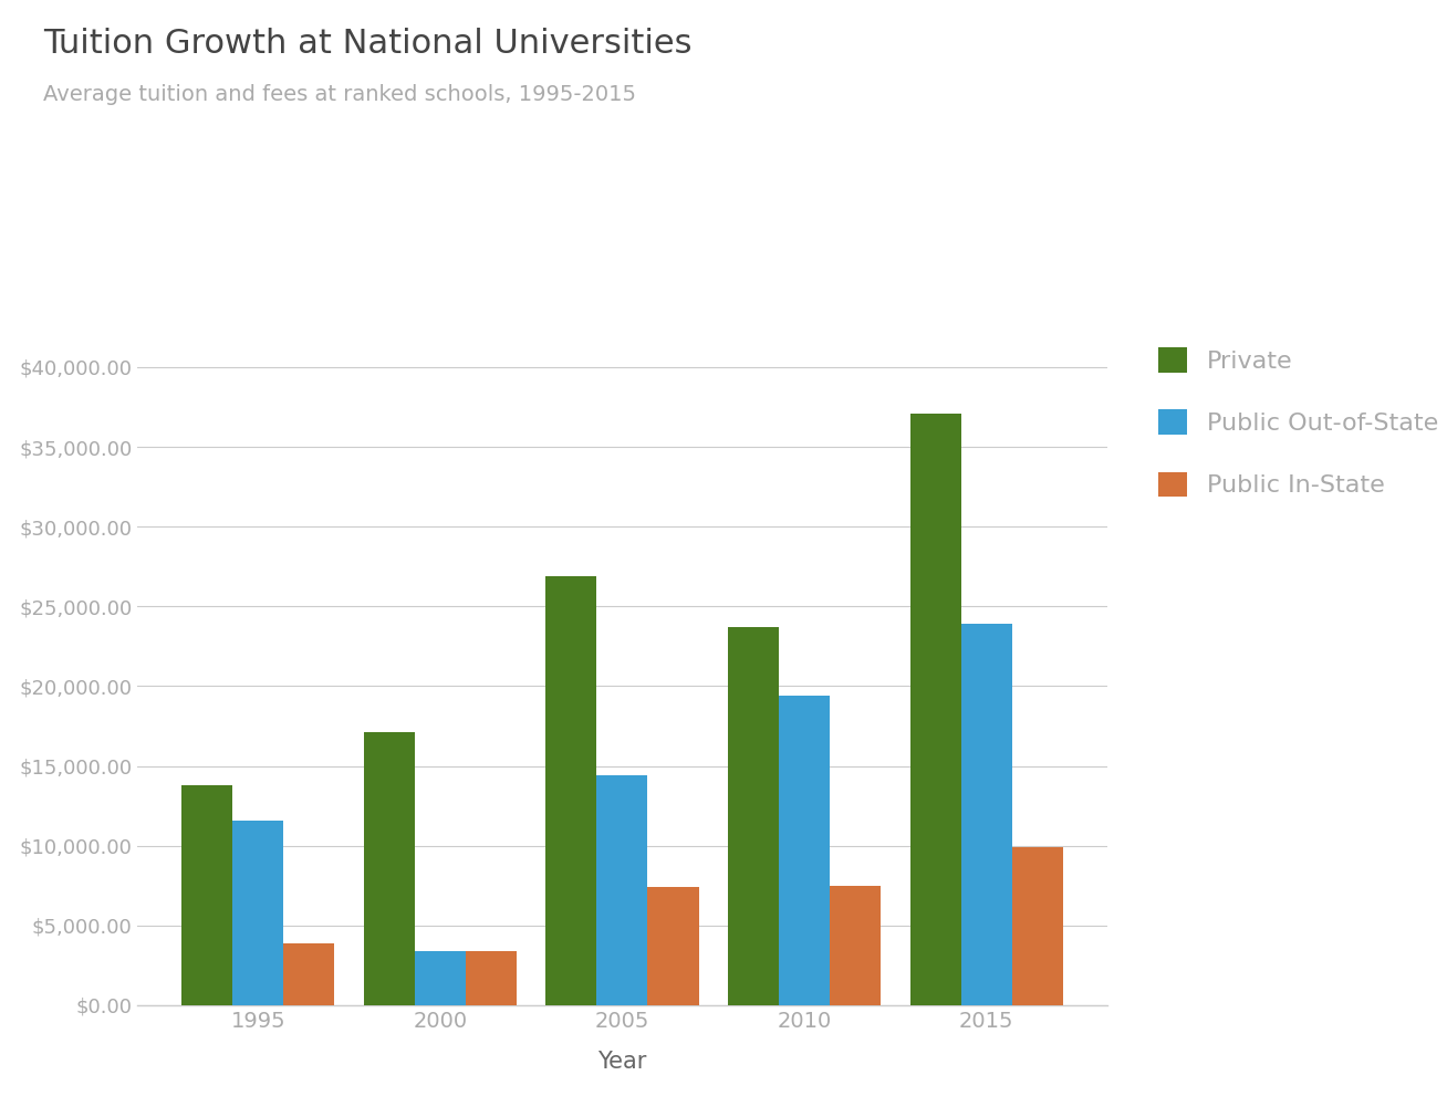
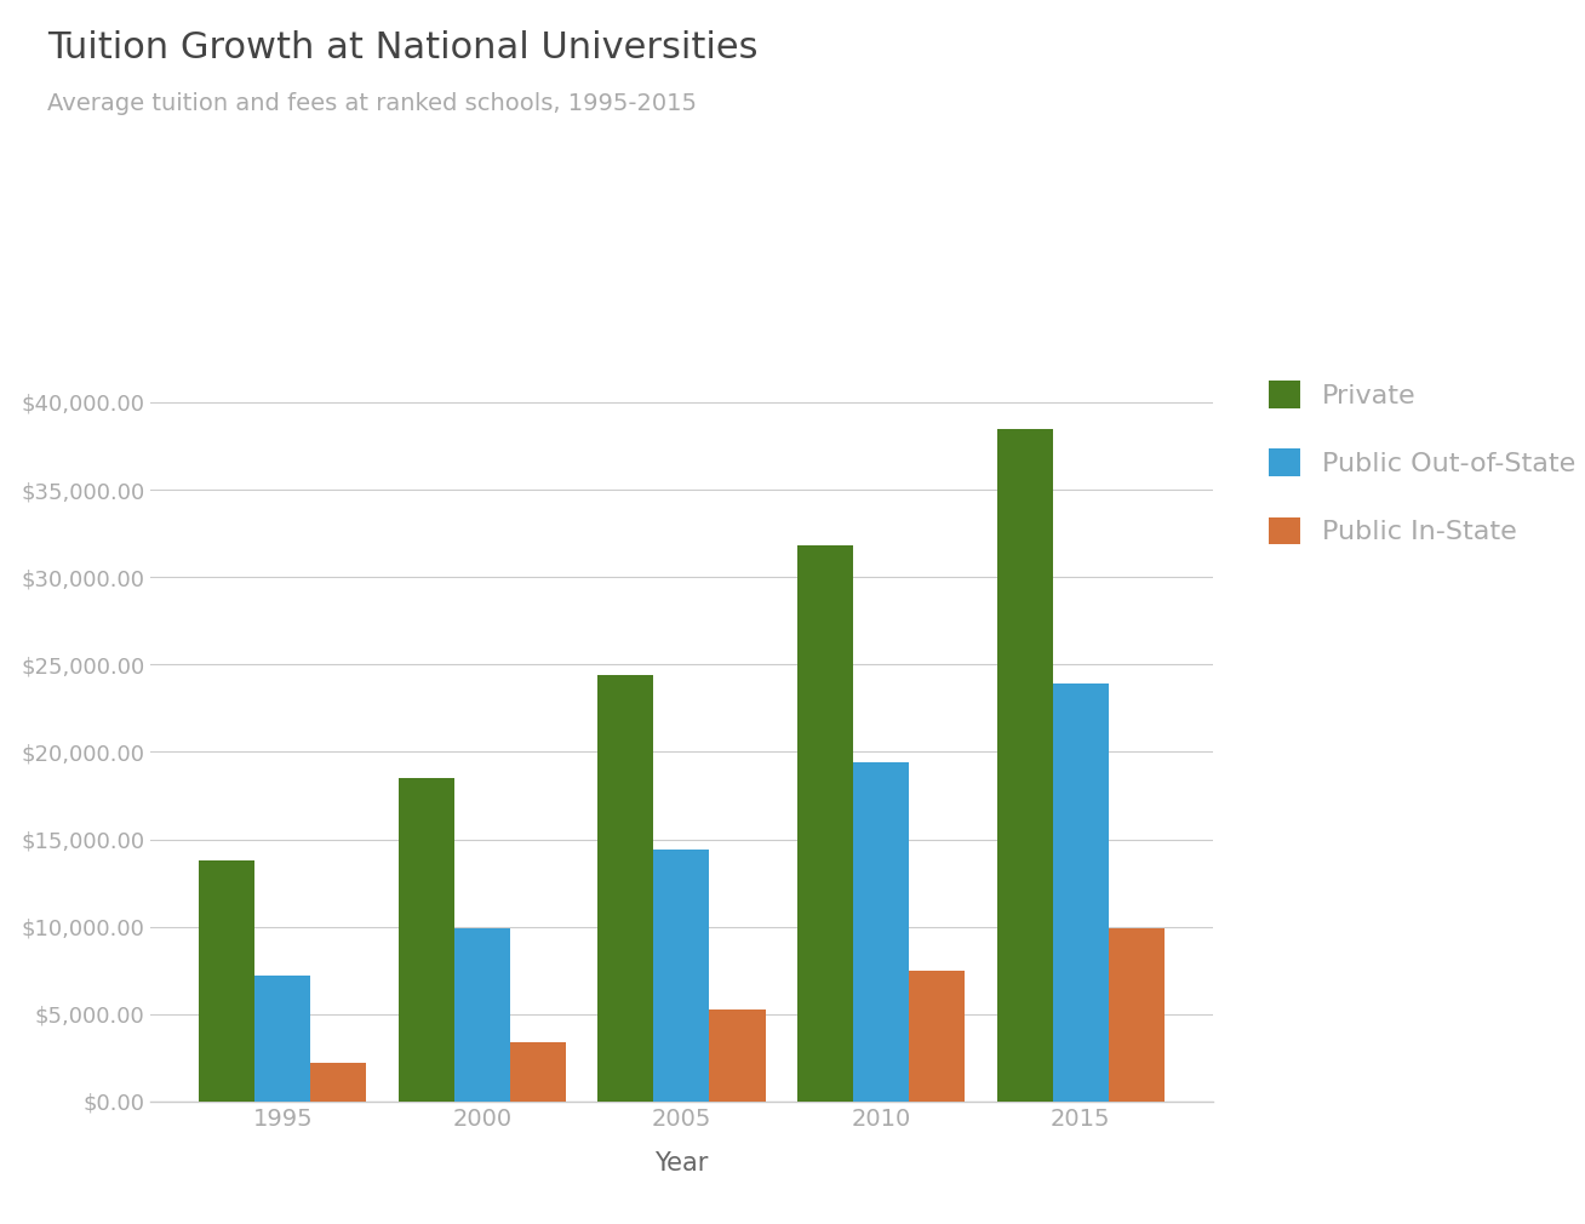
Public Out-of-State/1995: $11,600 -> $7,200
Public In-State/1995: $3,900 -> $2,200
Private/2000: $17,100 -> $18,500
Public Out-of-State/2000: $3,400 -> $9,900
Private/2005: $26,900 -> $24,400
Public In-State/2005: $7,400 -> $5,300
Private/2010: $23,700 -> $31,800
Private/2015: $37,100 -> $38,500
